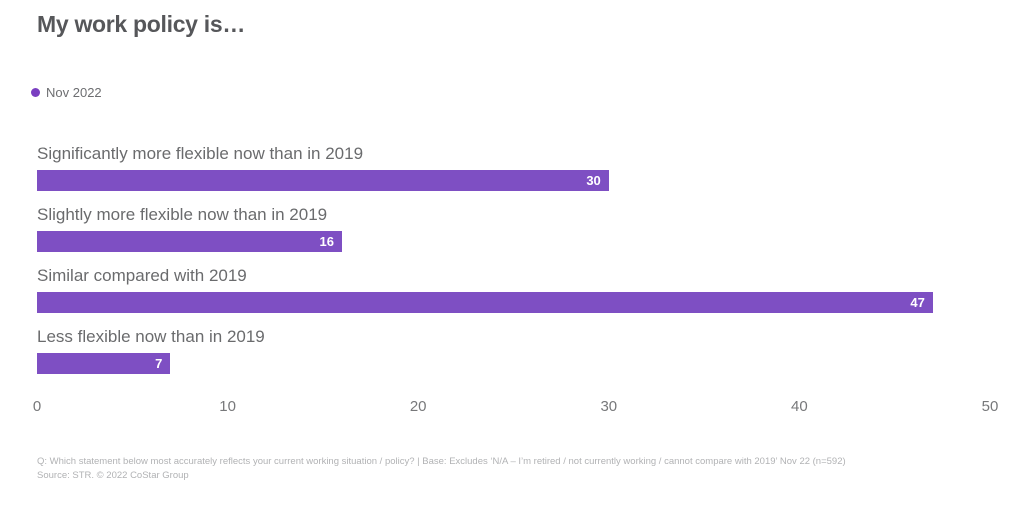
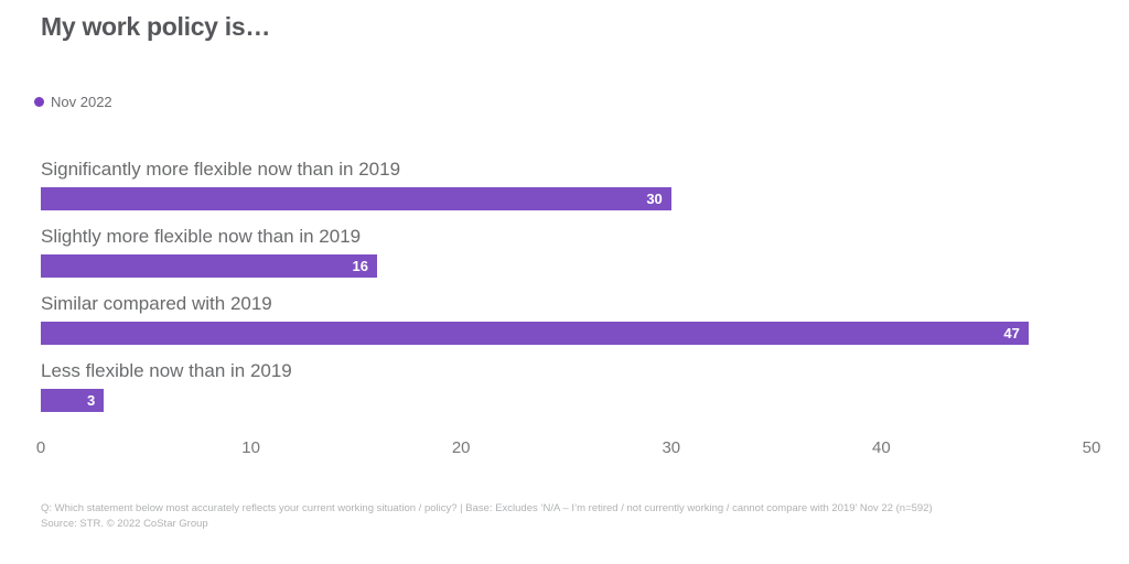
Less flexible now than in 2019: 7 -> 3
